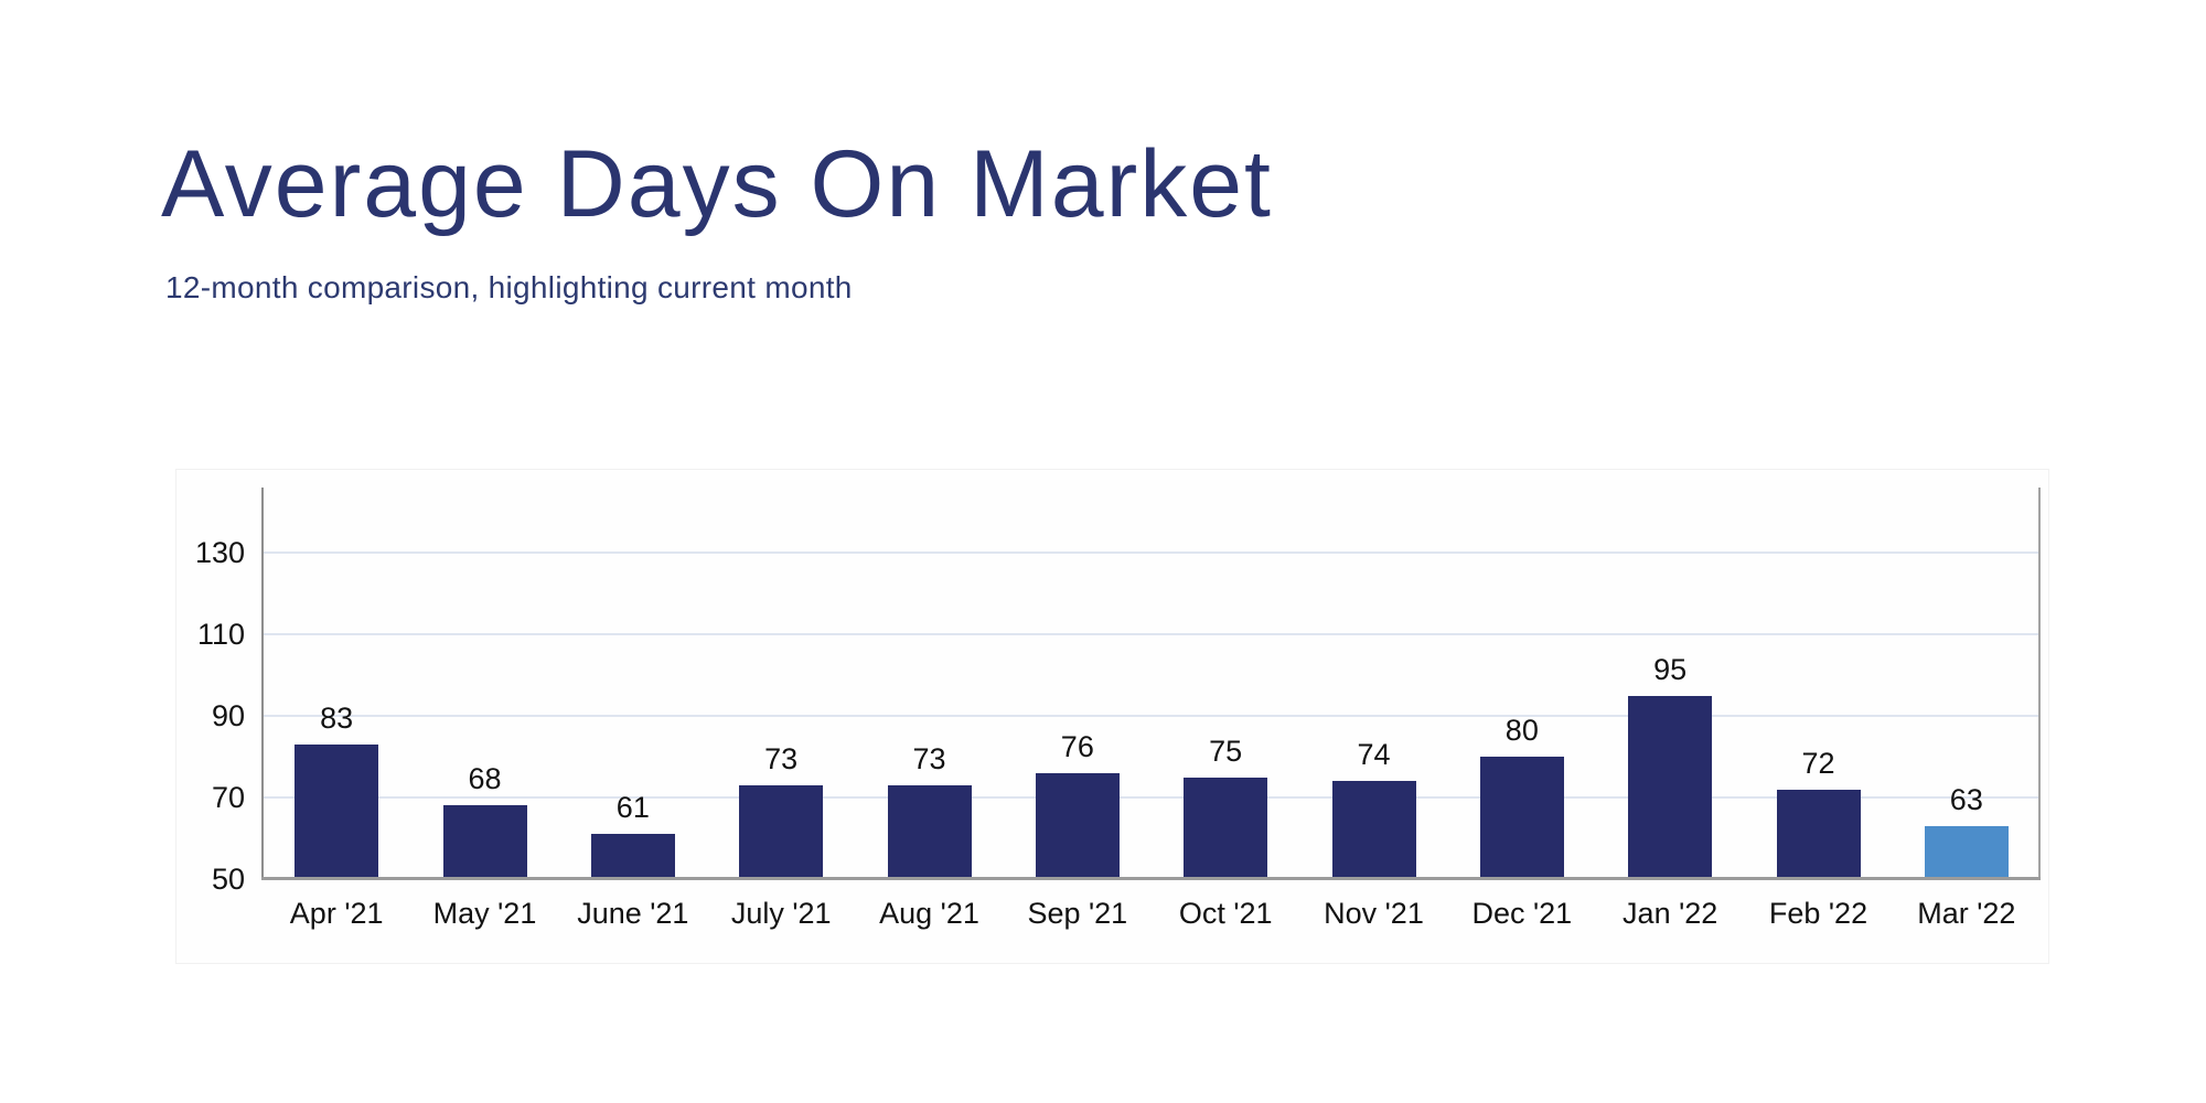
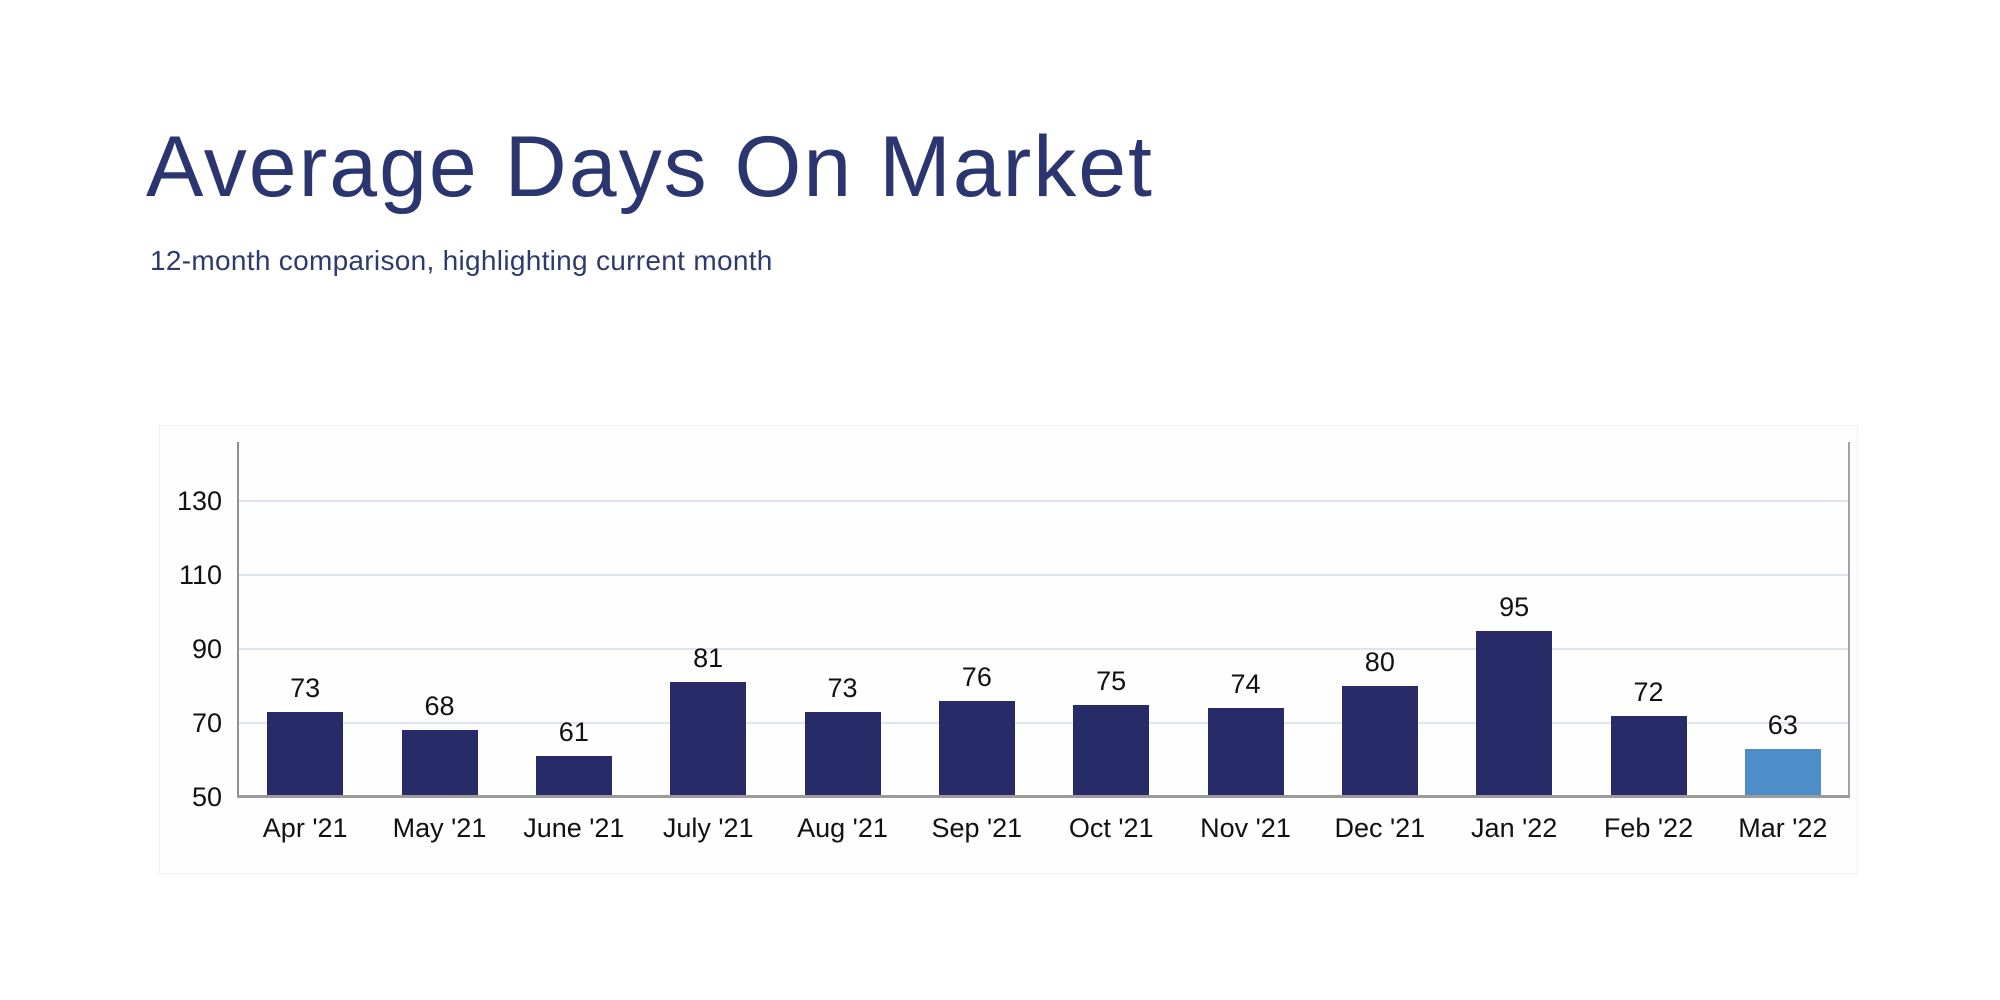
Apr '21: 83 -> 73
July '21: 73 -> 81
